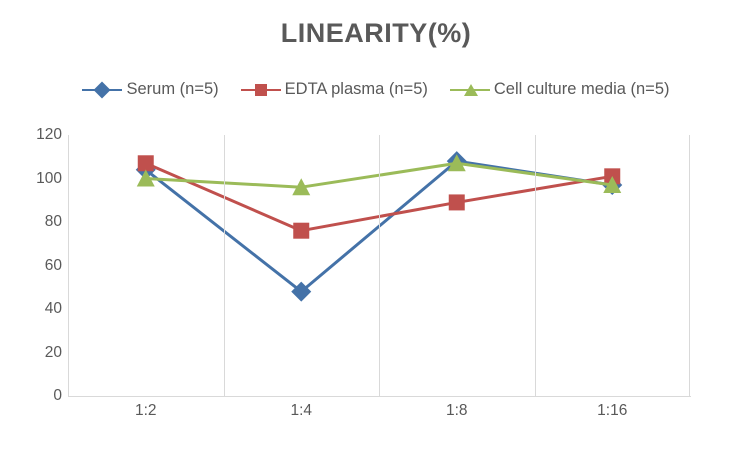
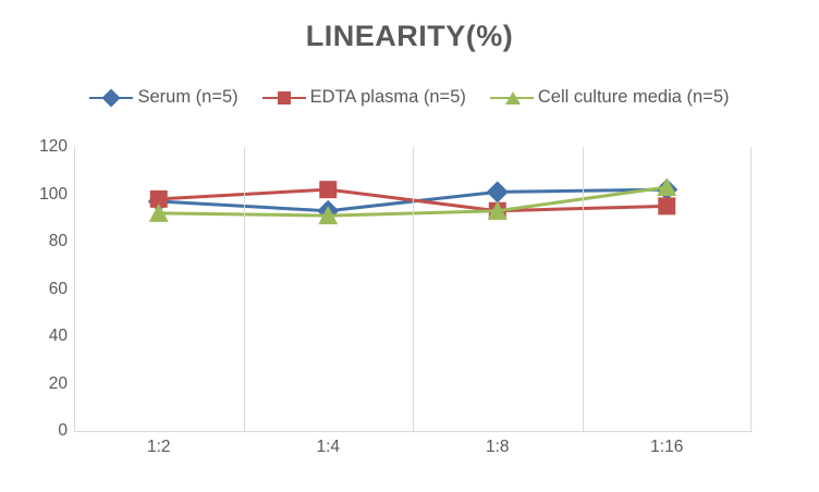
Serum (n=5)/1:2: 104 -> 97
EDTA plasma (n=5)/1:2: 107 -> 98
Cell culture media (n=5)/1:2: 100 -> 92
Serum (n=5)/1:4: 48 -> 93
EDTA plasma (n=5)/1:4: 76 -> 102
Cell culture media (n=5)/1:4: 96 -> 91
Serum (n=5)/1:8: 108 -> 101
EDTA plasma (n=5)/1:8: 89 -> 93
Cell culture media (n=5)/1:8: 107 -> 93
Serum (n=5)/1:16: 97 -> 102
EDTA plasma (n=5)/1:16: 101 -> 95
Cell culture media (n=5)/1:16: 97 -> 103
